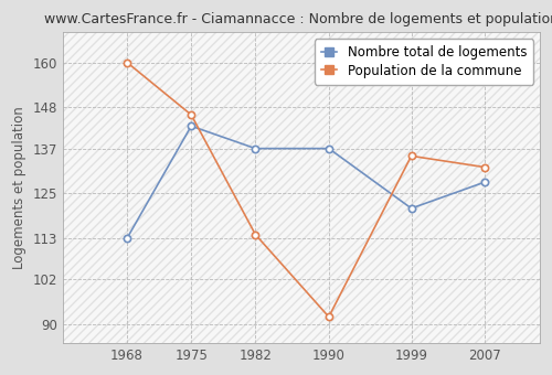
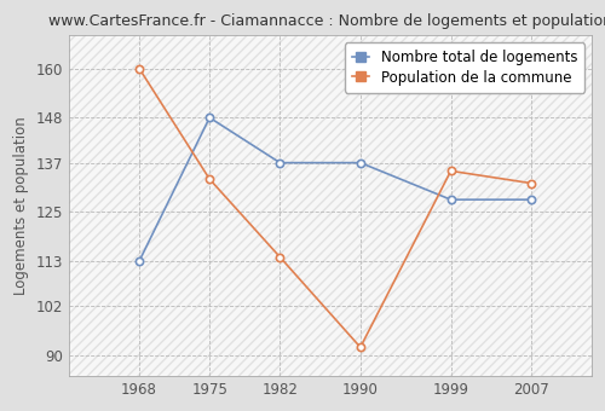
Nombre total de logements/1975: 143 -> 148
Population de la commune/1975: 146 -> 133
Nombre total de logements/1999: 121 -> 128
